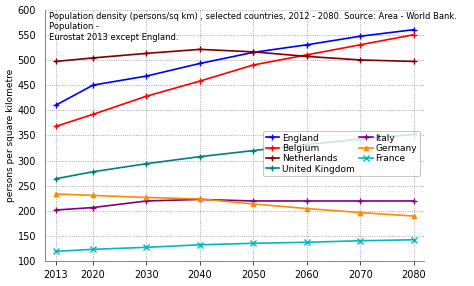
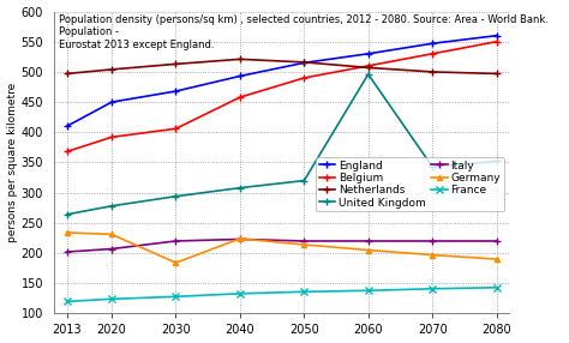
Belgium/2030: 428 -> 406
Germany/2030: 227 -> 184
United Kingdom/2060: 332 -> 496
